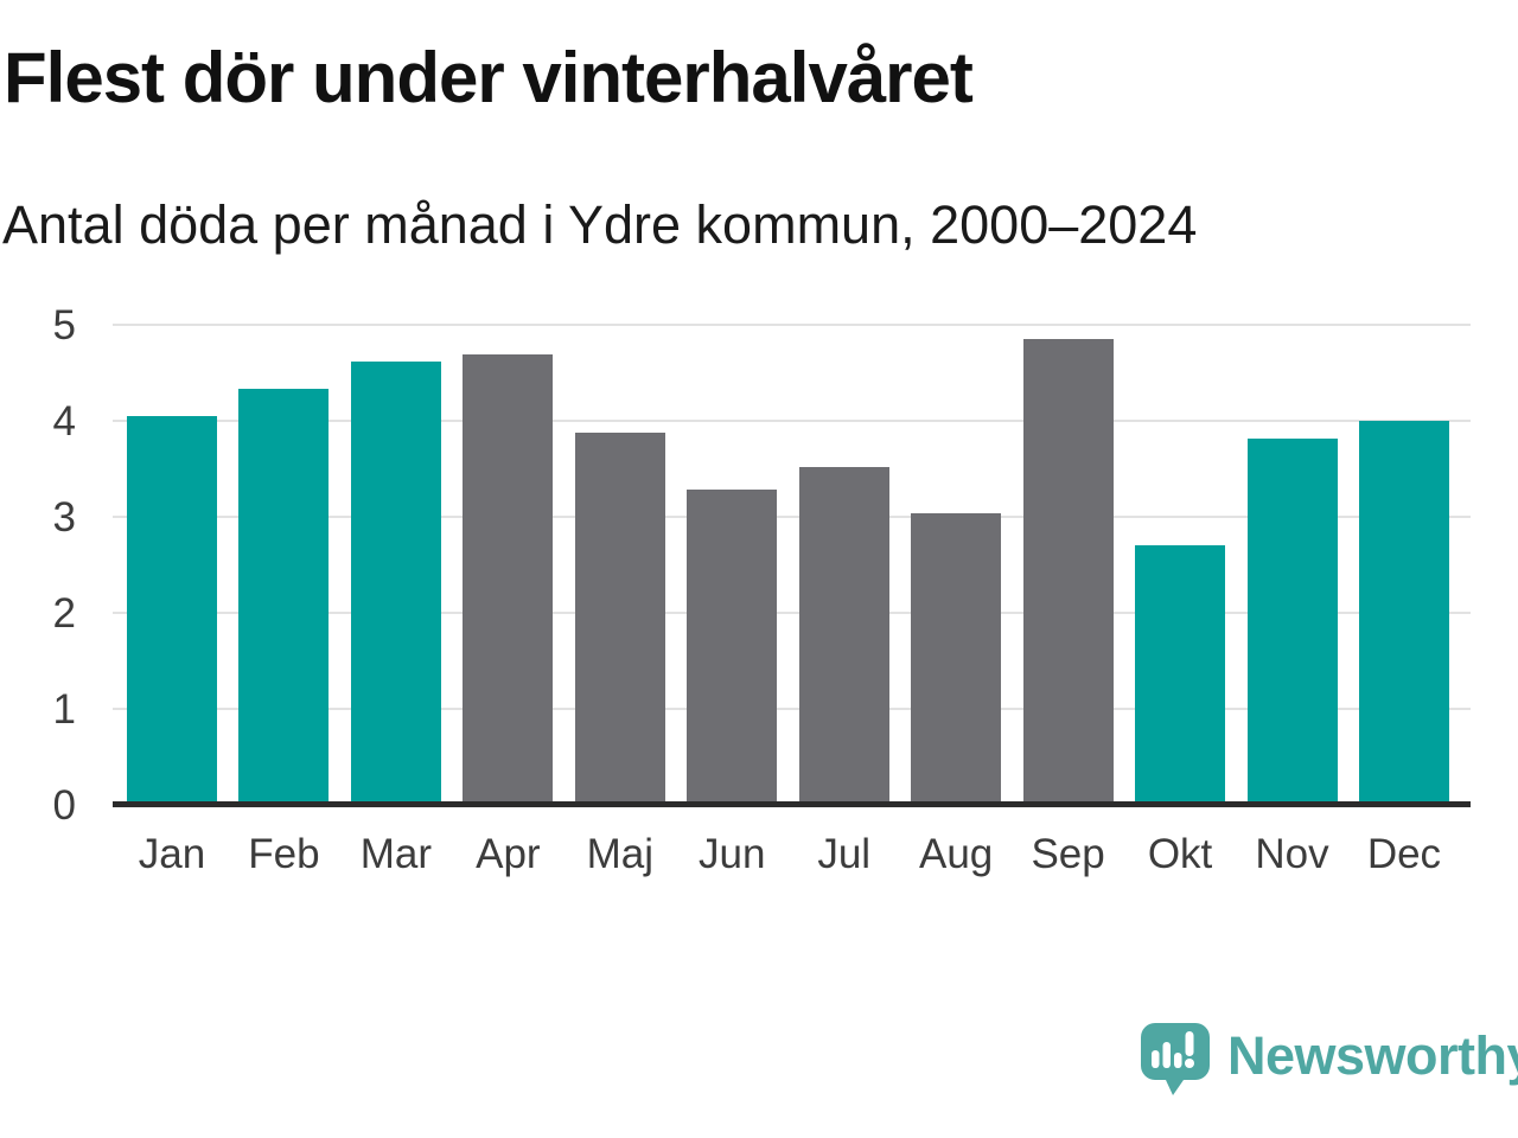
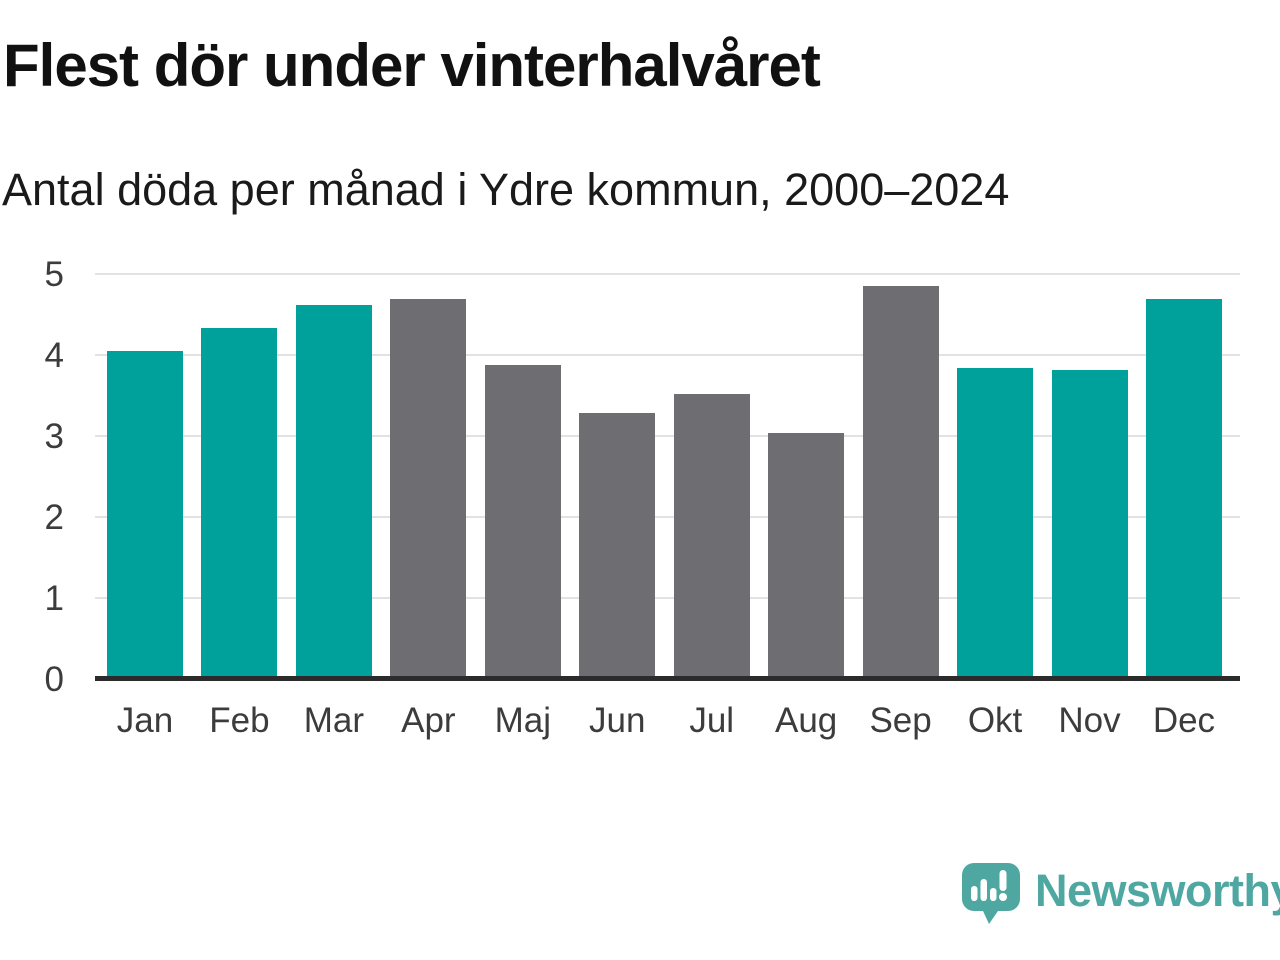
Okt: 2.7 -> 3.8
Dec: 4.0 -> 4.7
